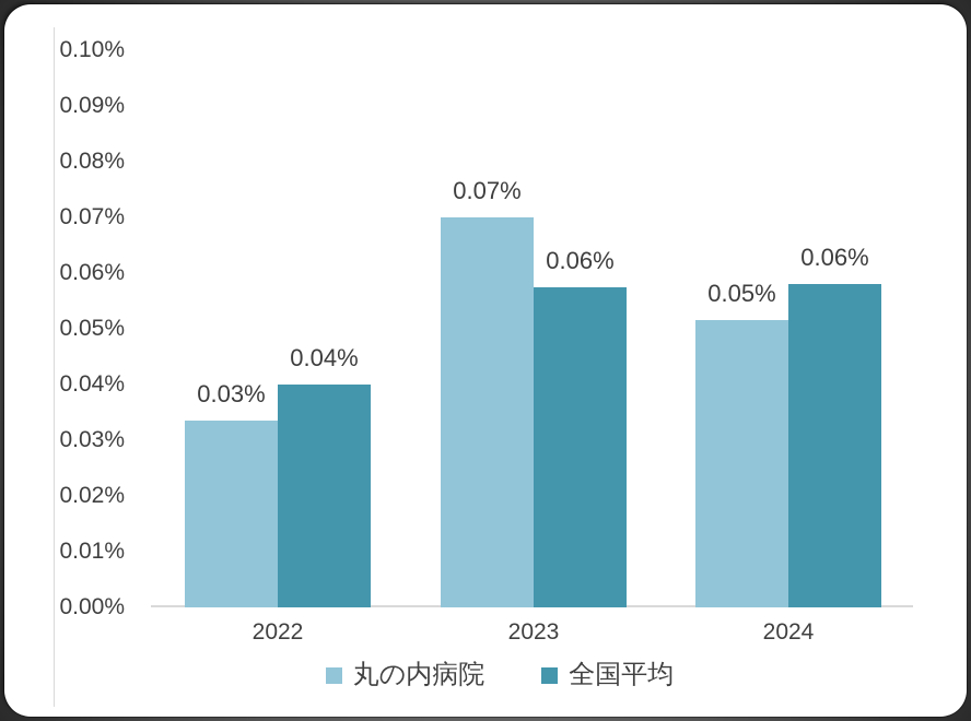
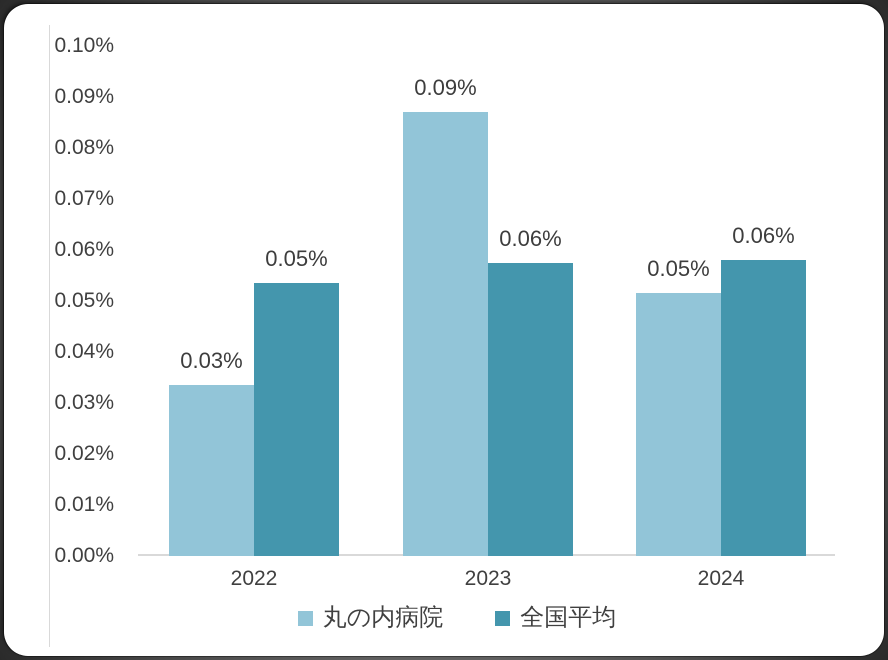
全国平均/2022: 0.04% -> 0.05%
丸の内病院/2023: 0.07% -> 0.09%
